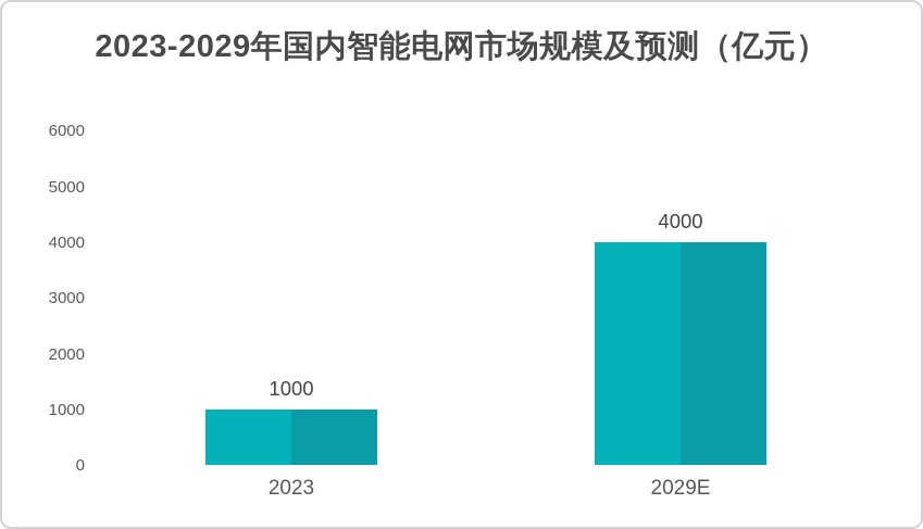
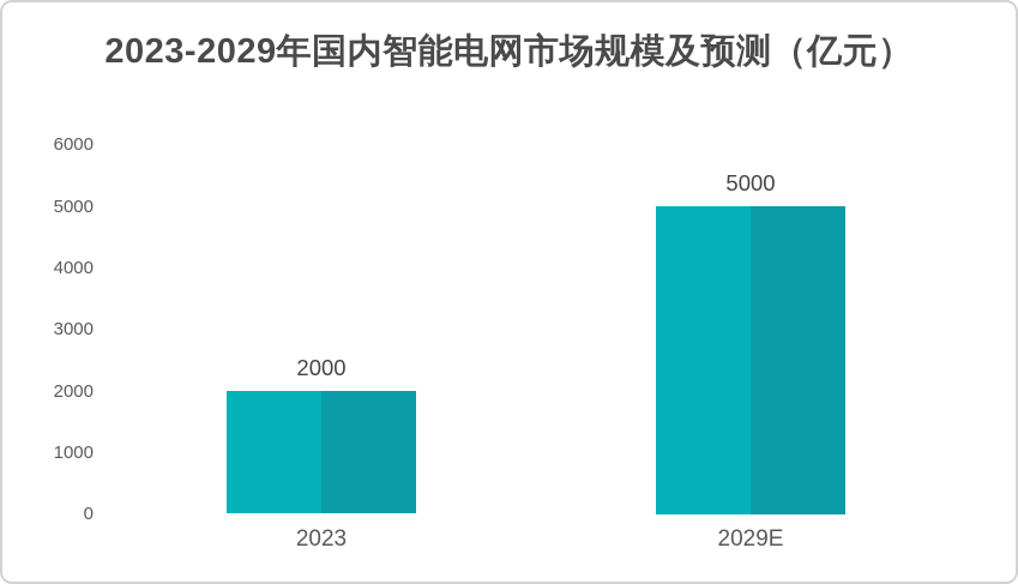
2023: 1000 -> 2000
2029E: 4000 -> 5000
